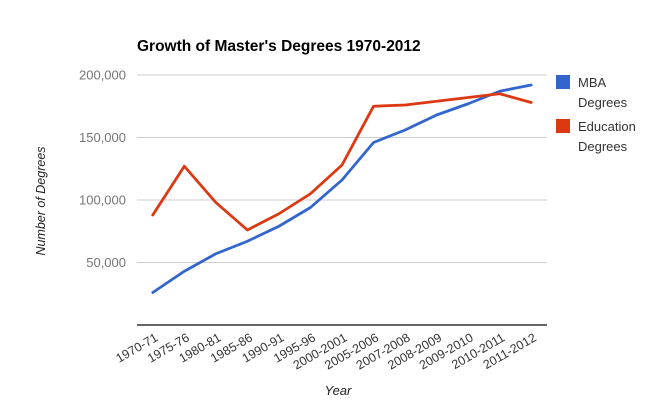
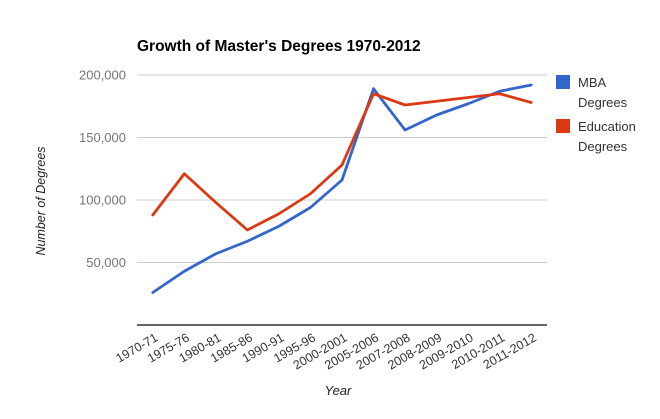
Education Degrees/1975-76: 127000 -> 121000
MBA Degrees/2005-2006: 146000 -> 189000
Education Degrees/2005-2006: 175000 -> 185000
